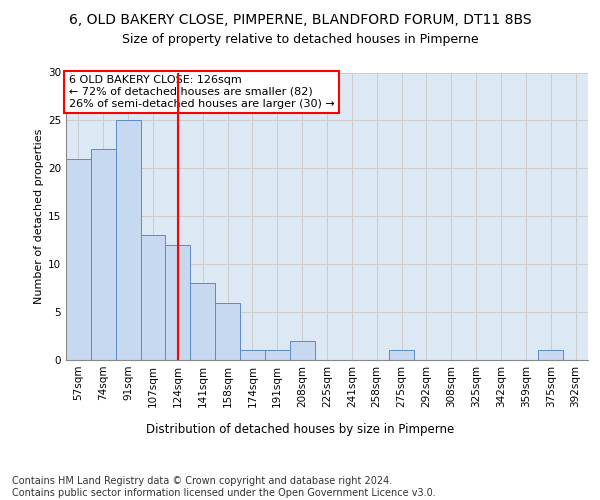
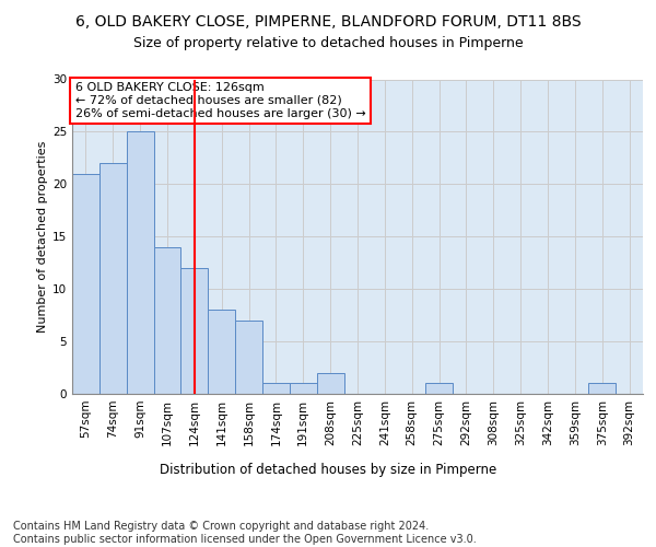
107sqm: 13 -> 14
158sqm: 6 -> 7
